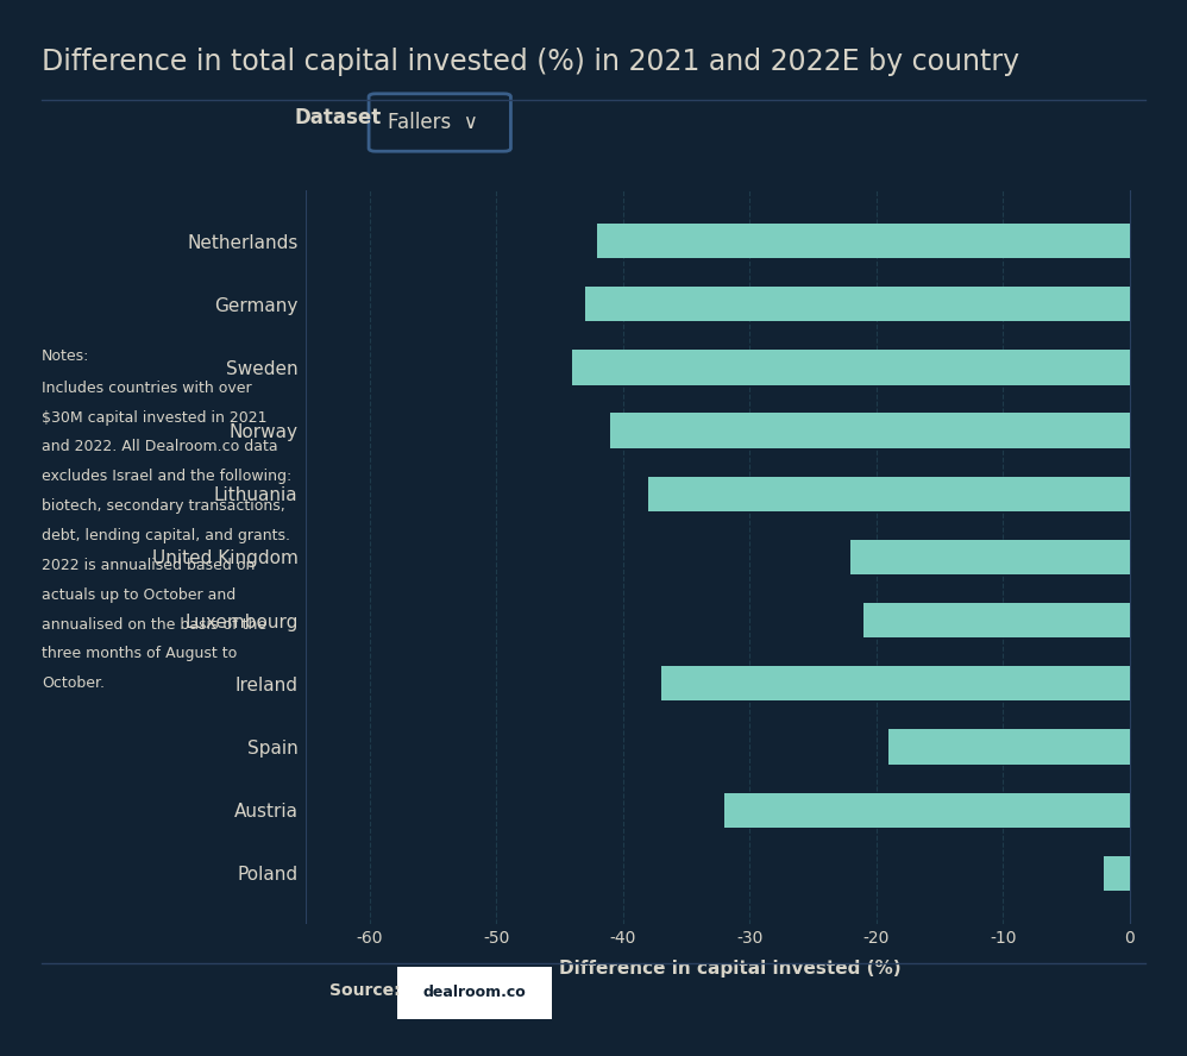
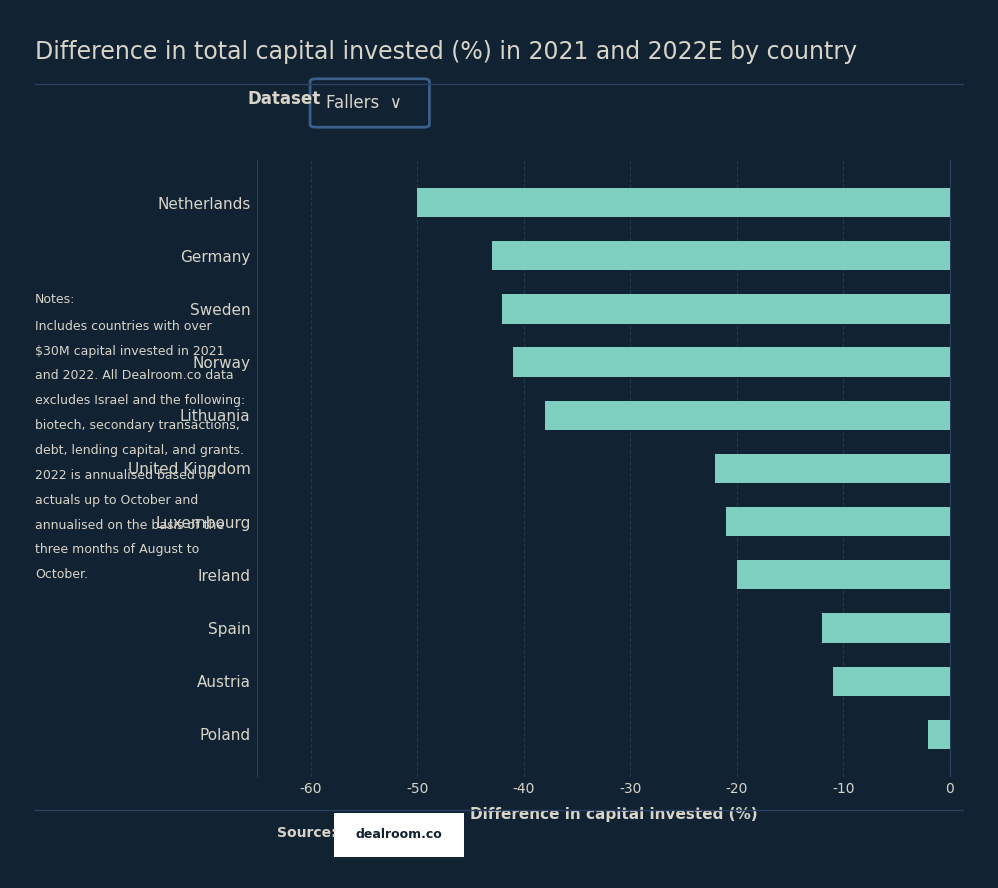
Netherlands: -42 -> -50
Sweden: -44 -> -42
Ireland: -37 -> -20
Spain: -19 -> -12
Austria: -32 -> -11
